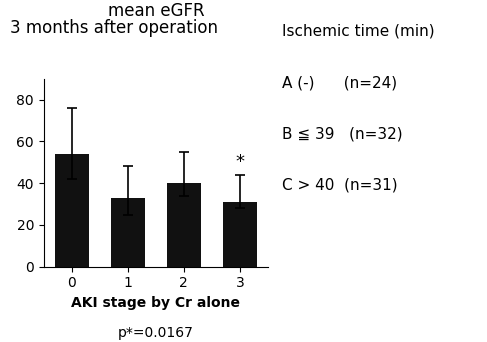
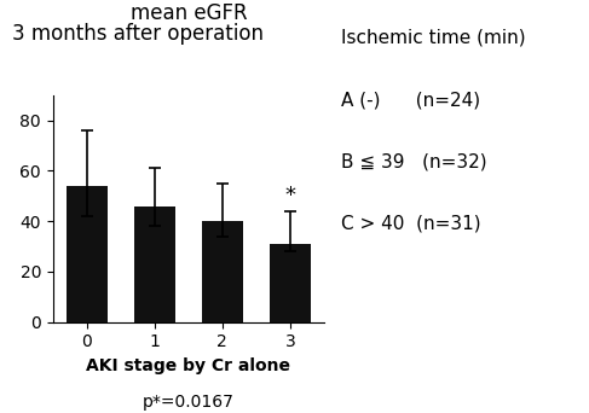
1: 33 -> 46
